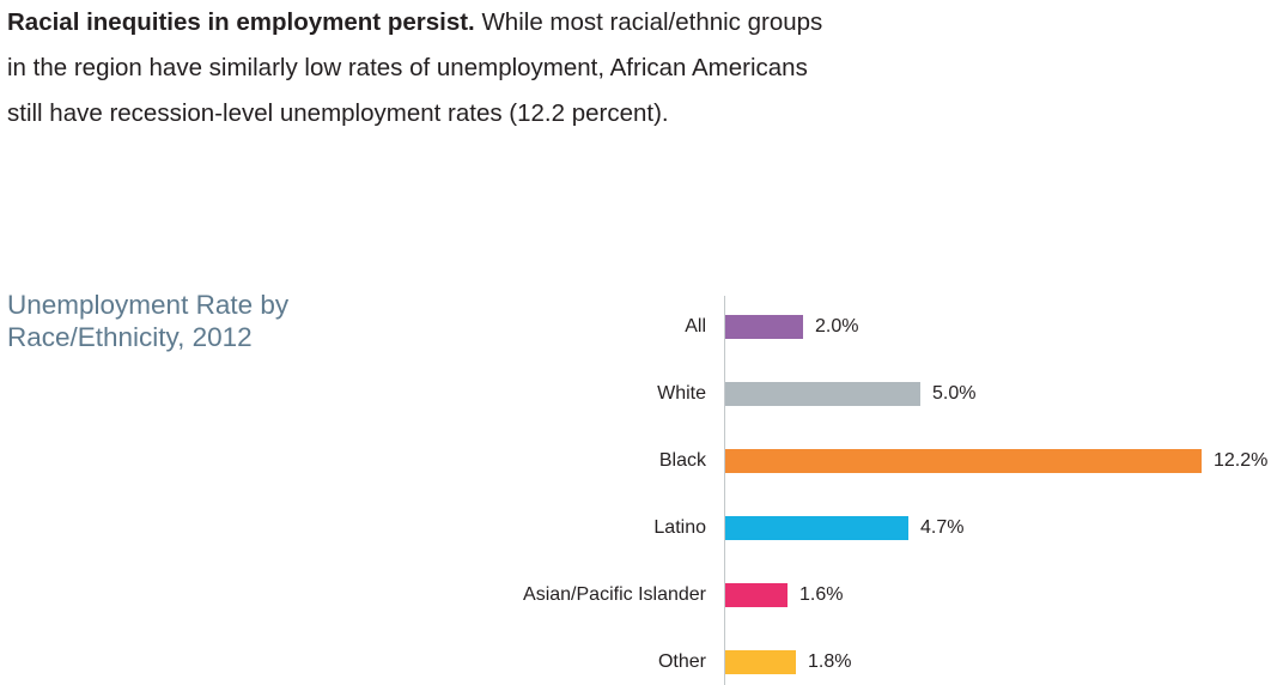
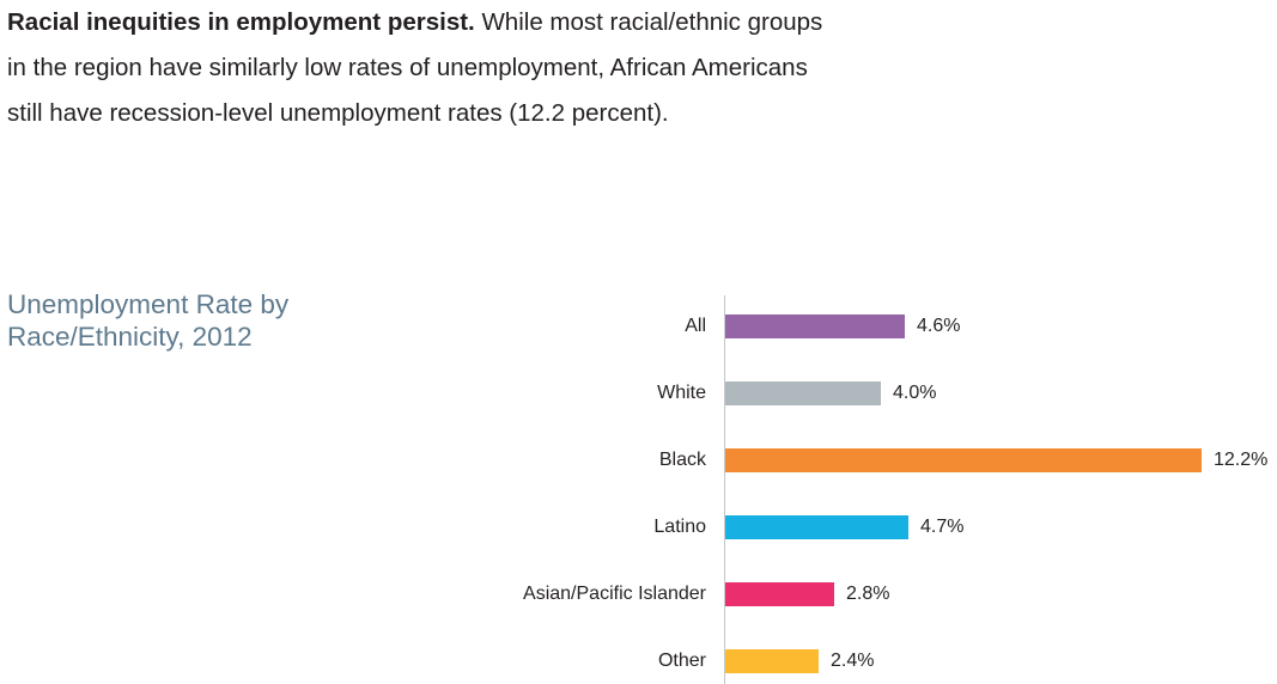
All: 2.0% -> 4.6%
White: 5.0% -> 4.0%
Asian/Pacific Islander: 1.6% -> 2.8%
Other: 1.8% -> 2.4%
